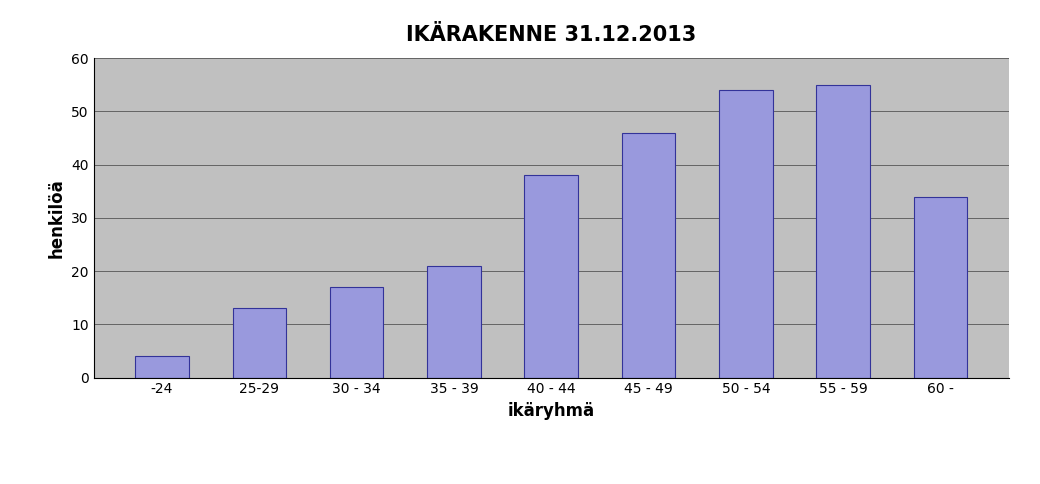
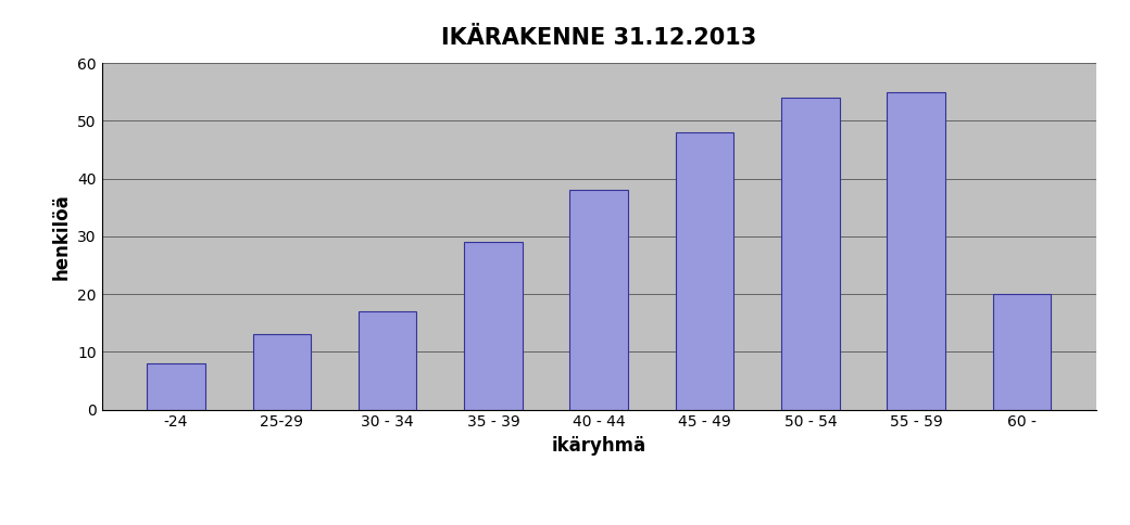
-24: 4 -> 8
35 - 39: 21 -> 29
45 - 49: 46 -> 48
60 -: 34 -> 20
